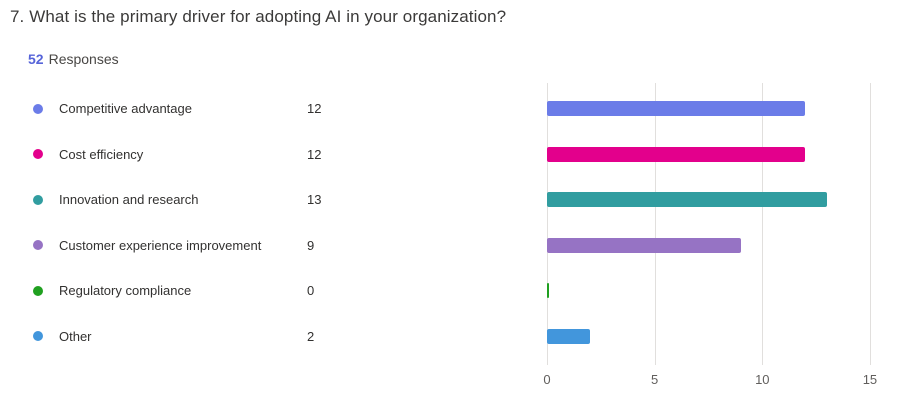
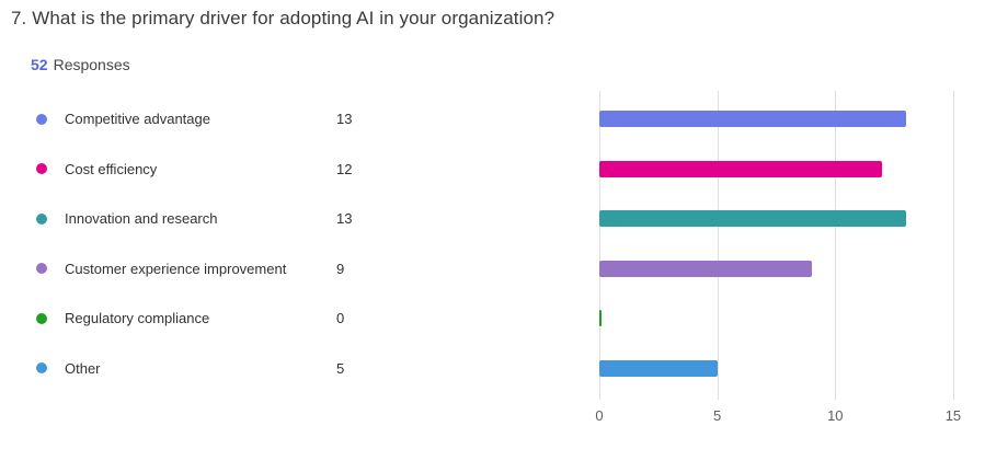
Competitive advantage: 12 -> 13
Other: 2 -> 5
